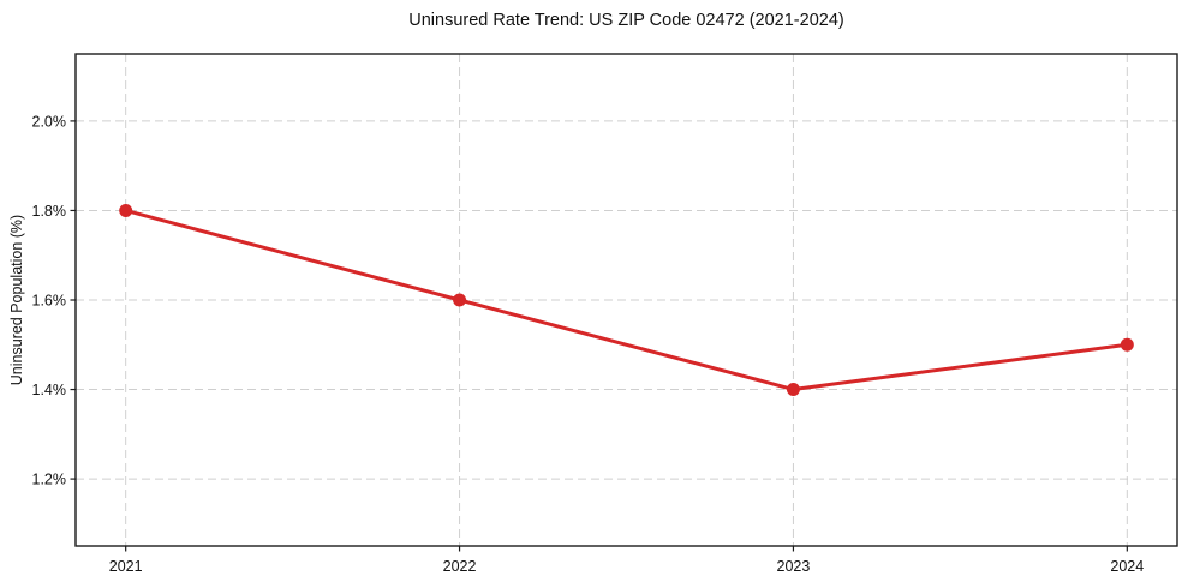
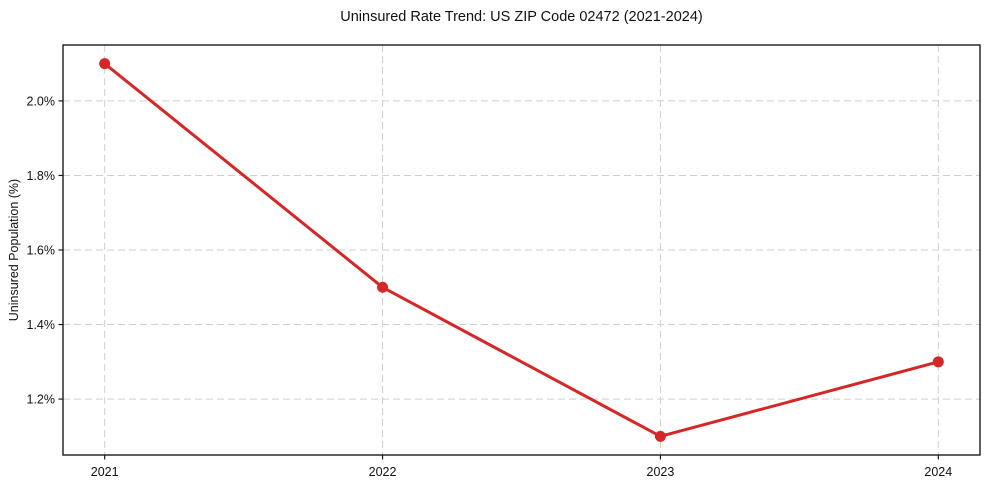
2021: 1.8% -> 2.1%
2022: 1.6% -> 1.5%
2023: 1.4% -> 1.1%
2024: 1.5% -> 1.3%
